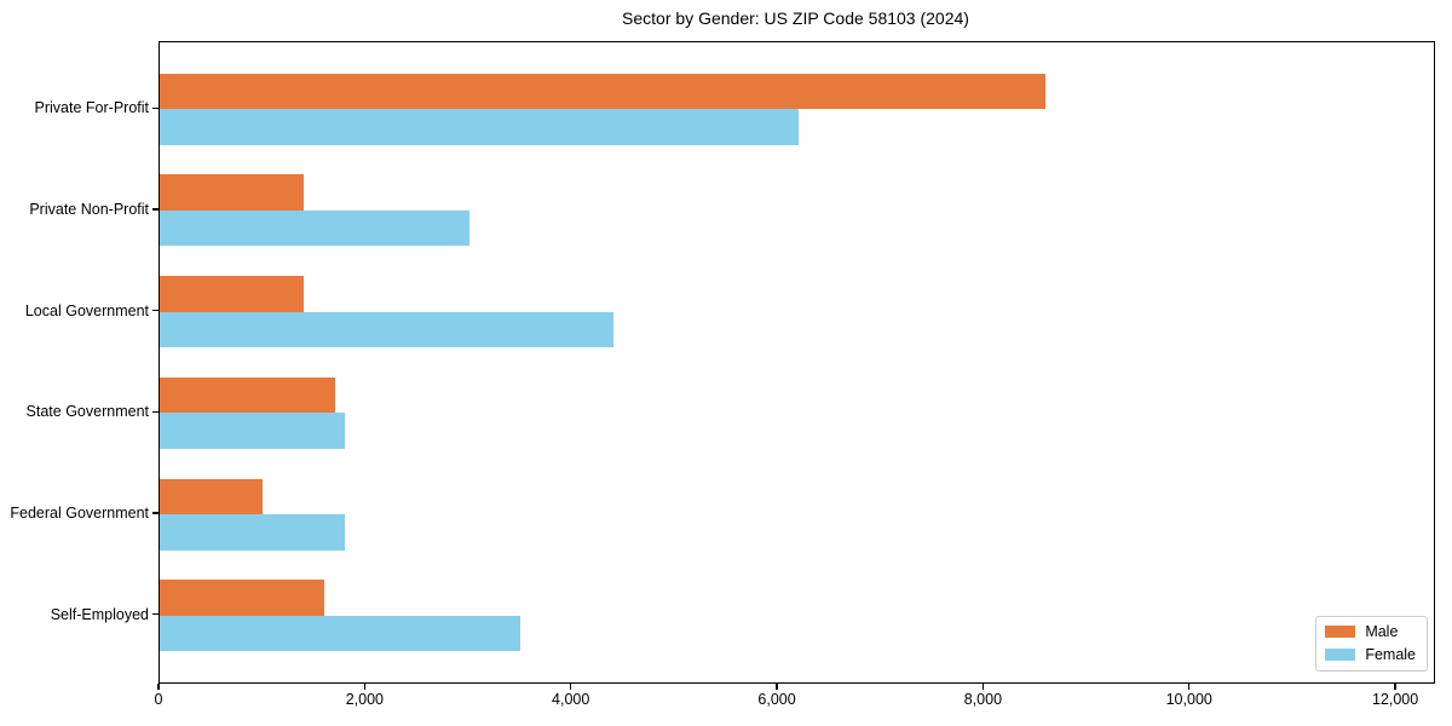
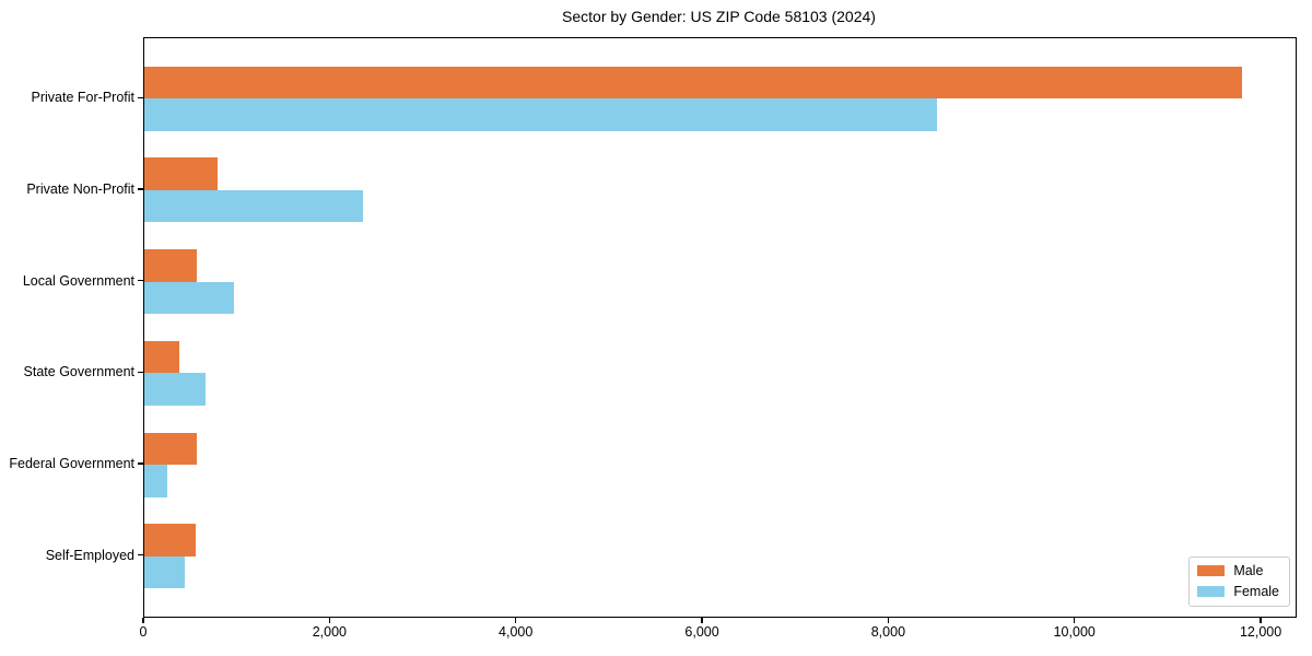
Male/Private For-Profit: 8600 -> 11800
Female/Private For-Profit: 6200 -> 8500
Male/Private Non-Profit: 1400 -> 800
Female/Private Non-Profit: 3000 -> 2400
Male/Local Government: 1400 -> 600
Female/Local Government: 4400 -> 1000
Male/State Government: 1700 -> 400
Female/State Government: 1800 -> 700
Male/Federal Government: 1000 -> 600
Female/Federal Government: 1800 -> 200
Male/Self-Employed: 1600 -> 600
Female/Self-Employed: 3500 -> 400
